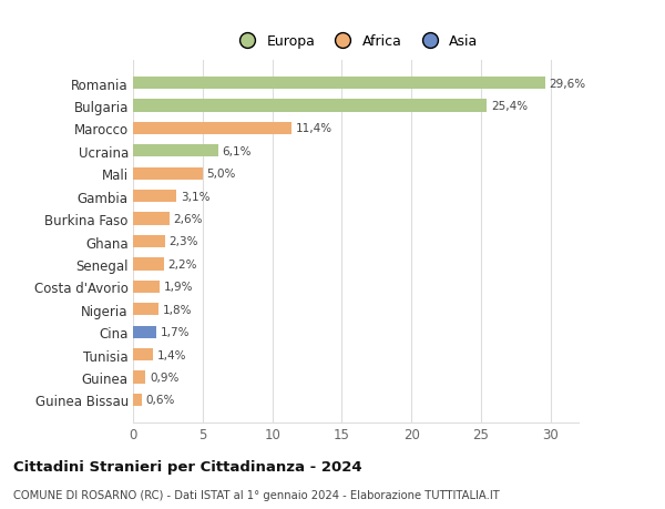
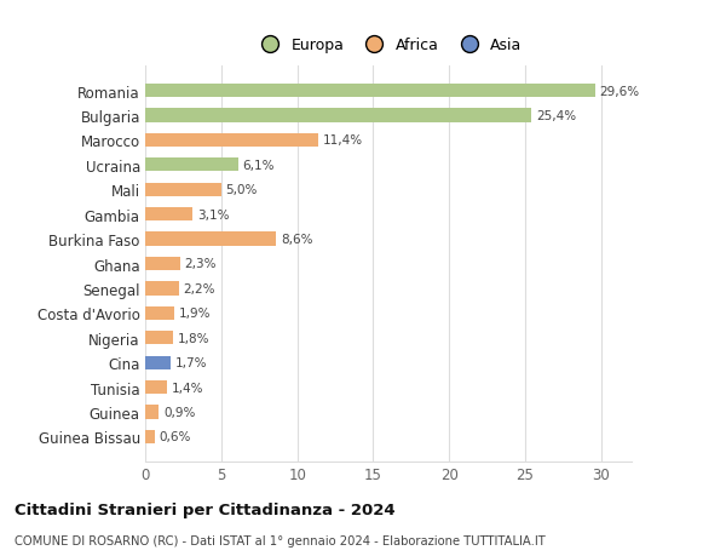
Burkina Faso: 2,6% -> 8,6%
